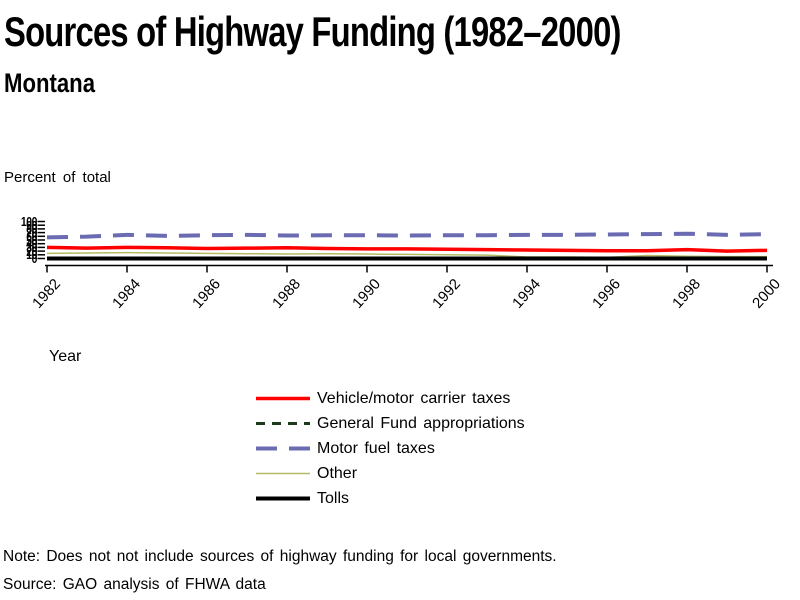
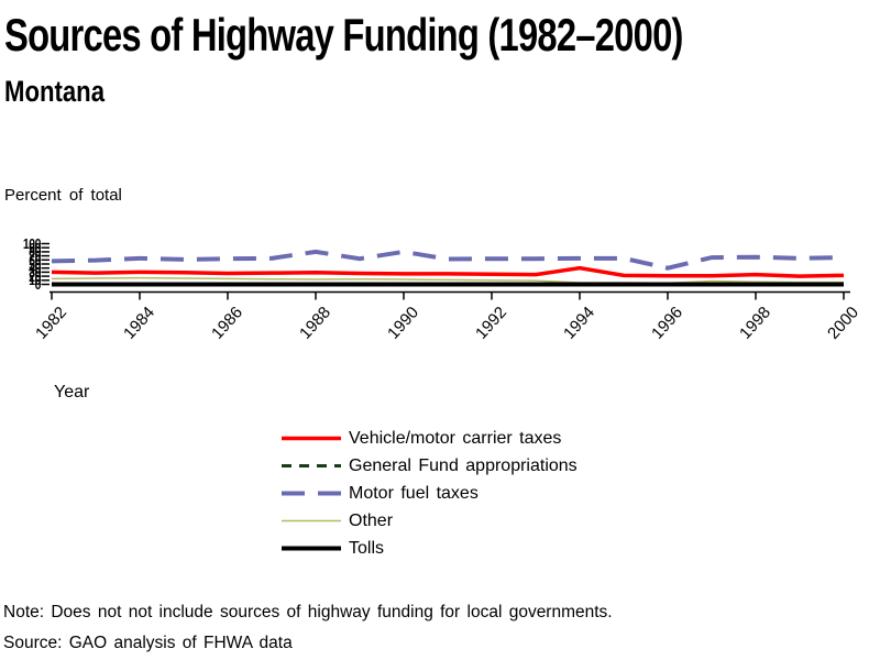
Motor fuel taxes/1988: 60 -> 80
Motor fuel taxes/1990: 60 -> 80
Vehicle/motor carrier taxes/1994: 20 -> 40
Motor fuel taxes/1996: 60 -> 40
